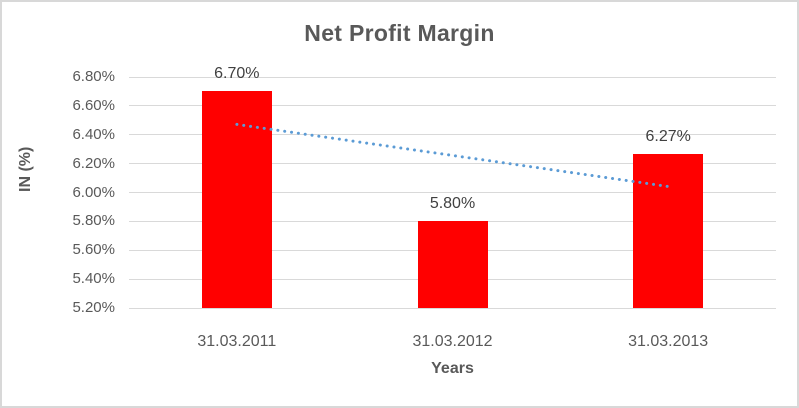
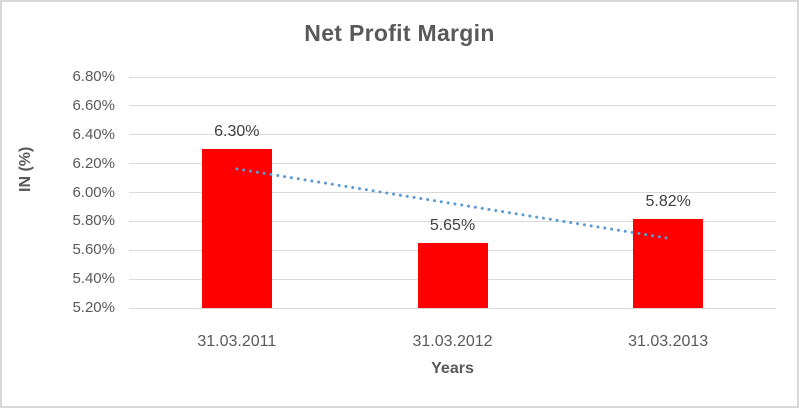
31.03.2011: 6.70% -> 6.30%
31.03.2012: 5.80% -> 5.65%
31.03.2013: 6.27% -> 5.82%
